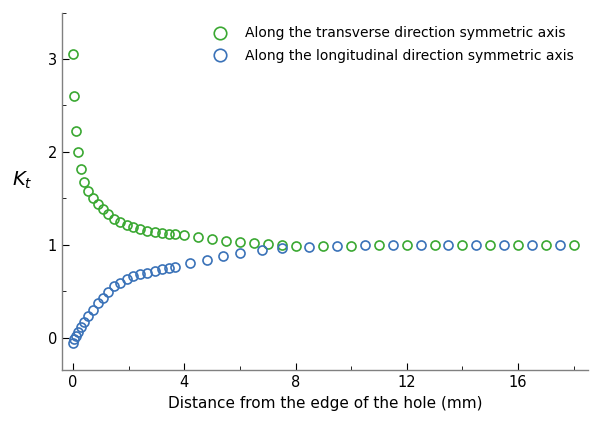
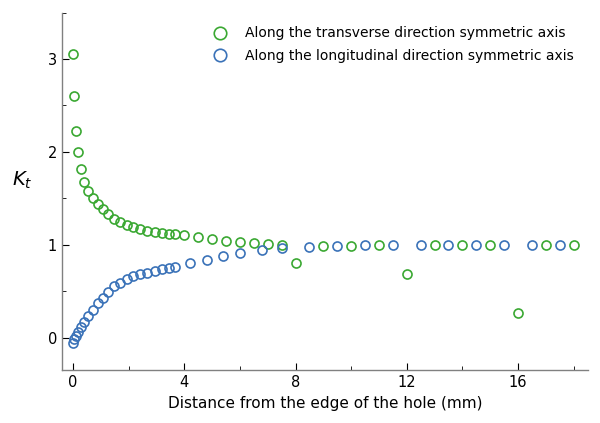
Along the transverse direction symmetric axis/8: 0.99 -> 0.80
Along the transverse direction symmetric axis/12: 1.00 -> 0.68
Along the transverse direction symmetric axis/16: 1.00 -> 0.26
